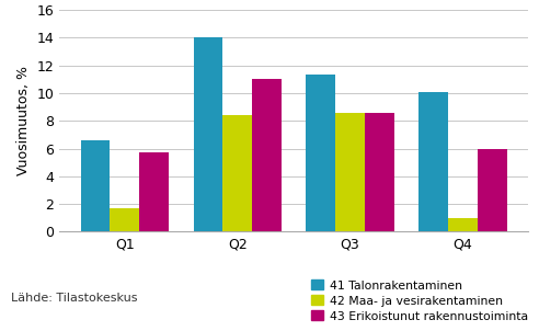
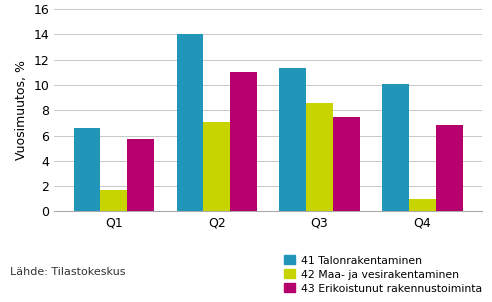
42 Maa- ja vesirakentaminen/Q2: 8.4 -> 7.1
43 Erikoistunut rakennustoiminta/Q3: 8.6 -> 7.5
43 Erikoistunut rakennustoiminta/Q4: 6.0 -> 6.8
